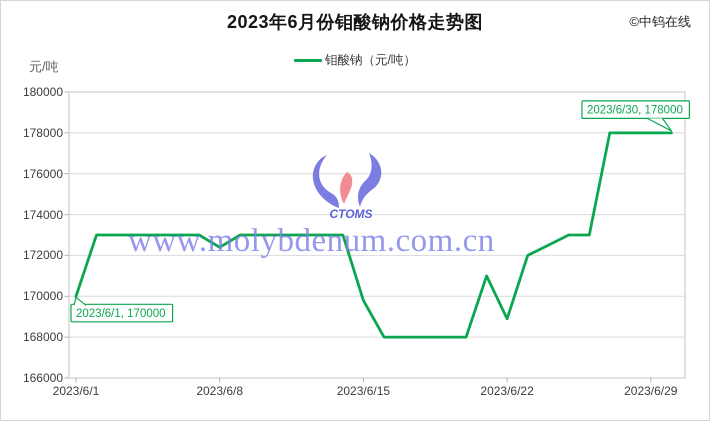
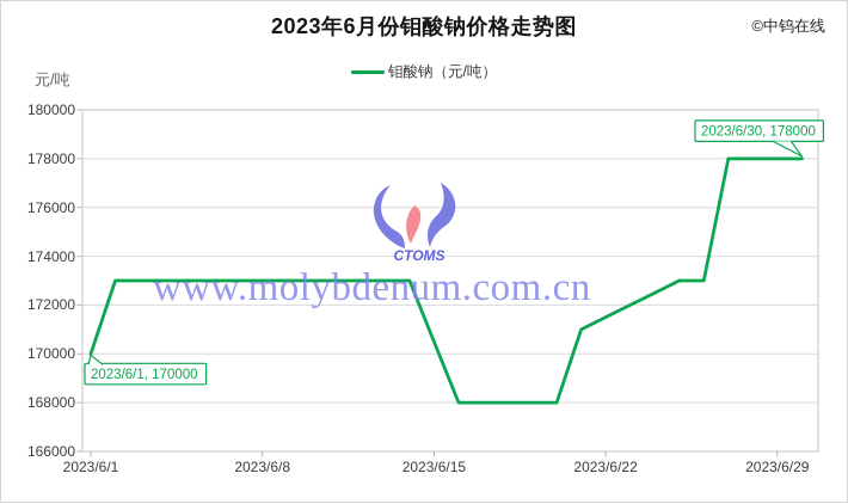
2023/6/8: 172400 -> 173000
2023/6/15: 169800 -> 170500
2023/6/22: 168900 -> 171500
